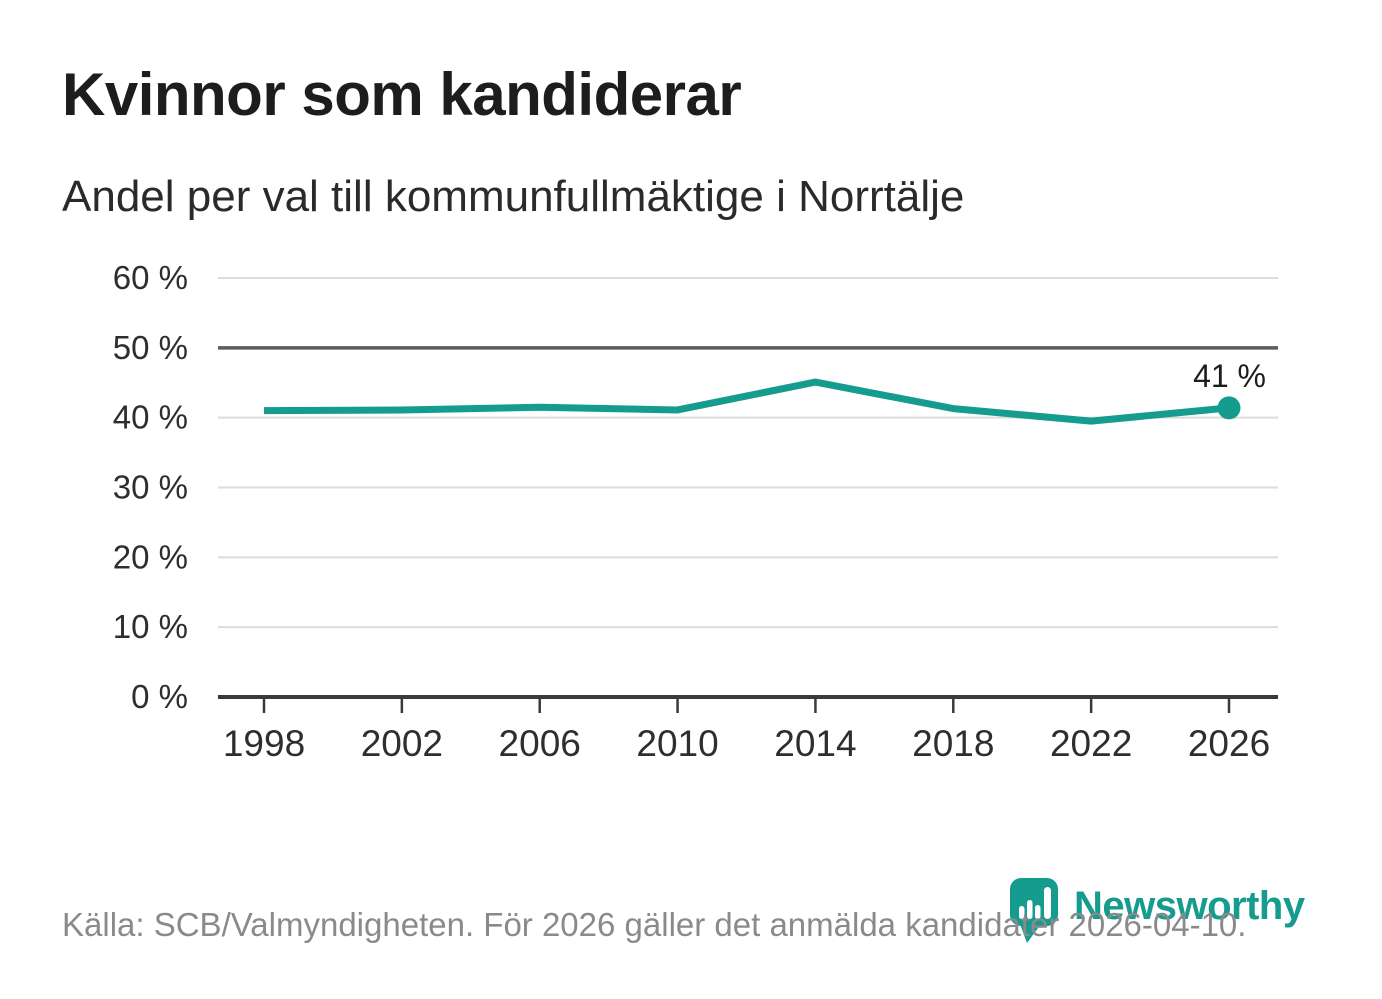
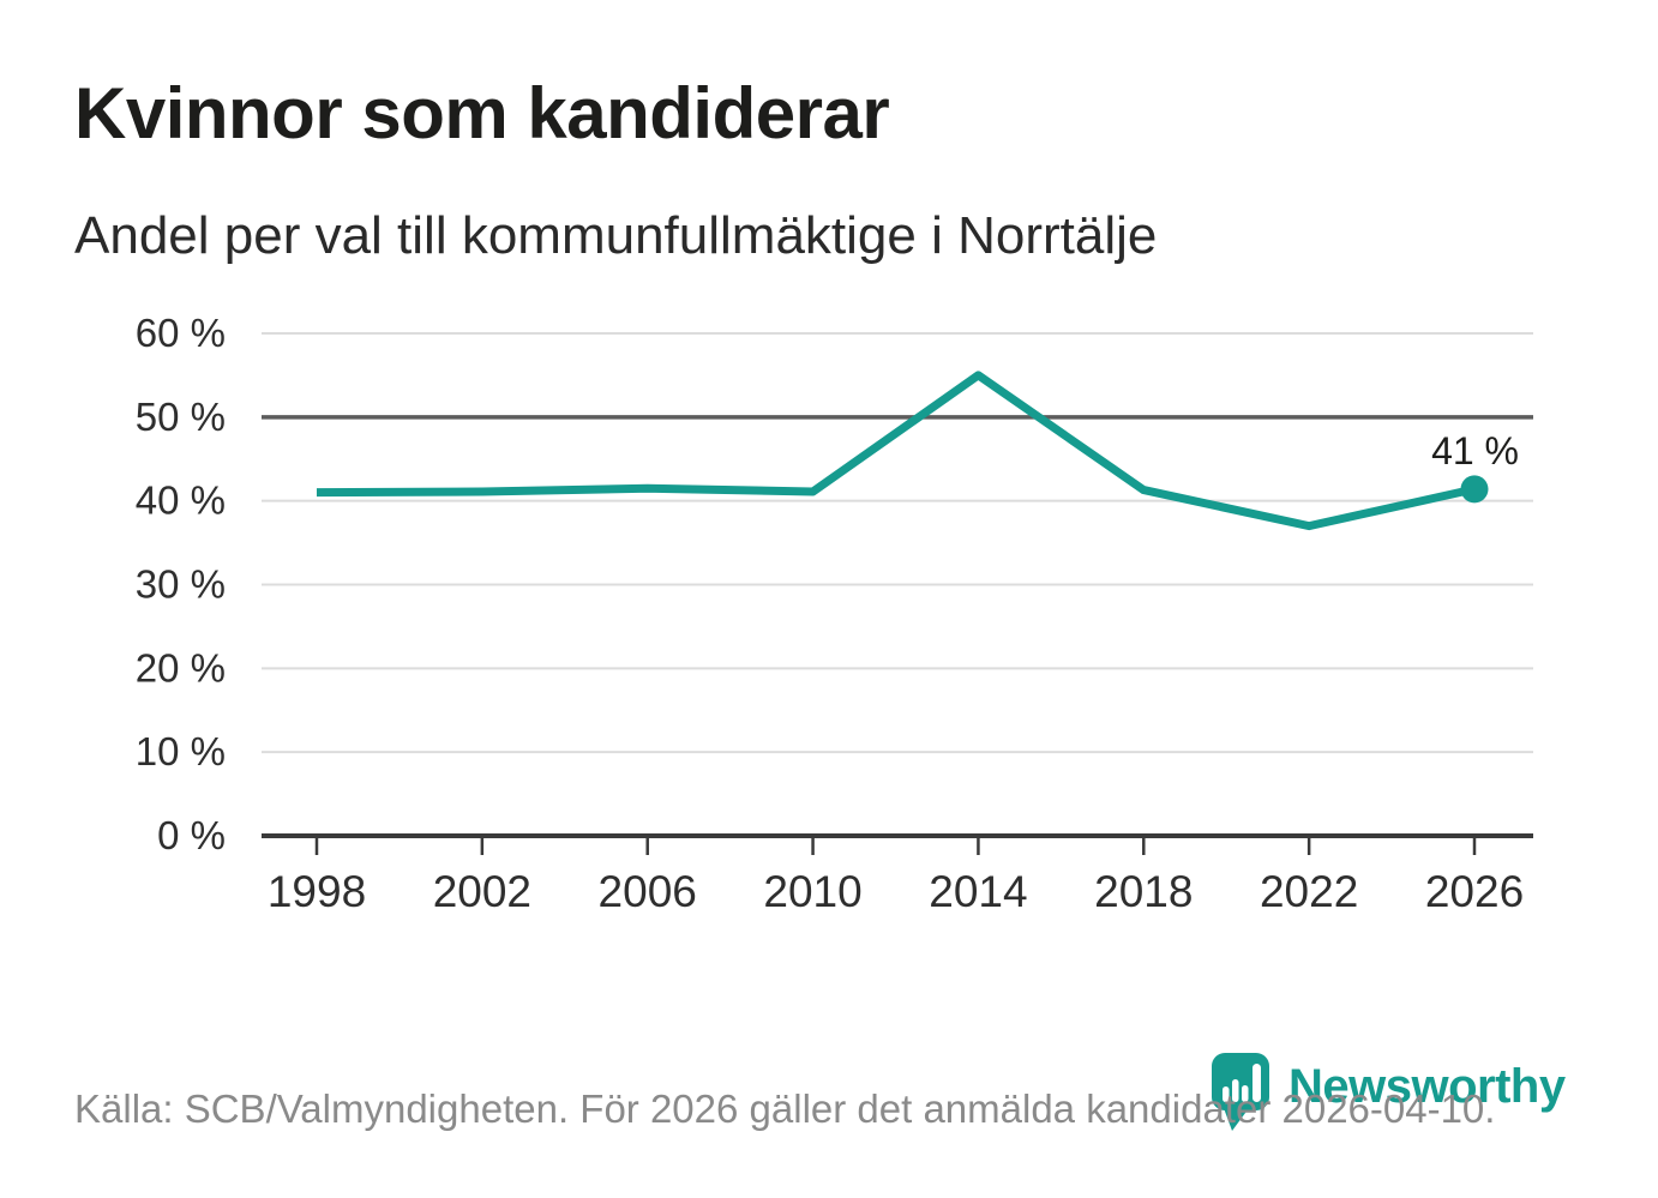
2014: 45% -> 55%
2022: 40% -> 37%
